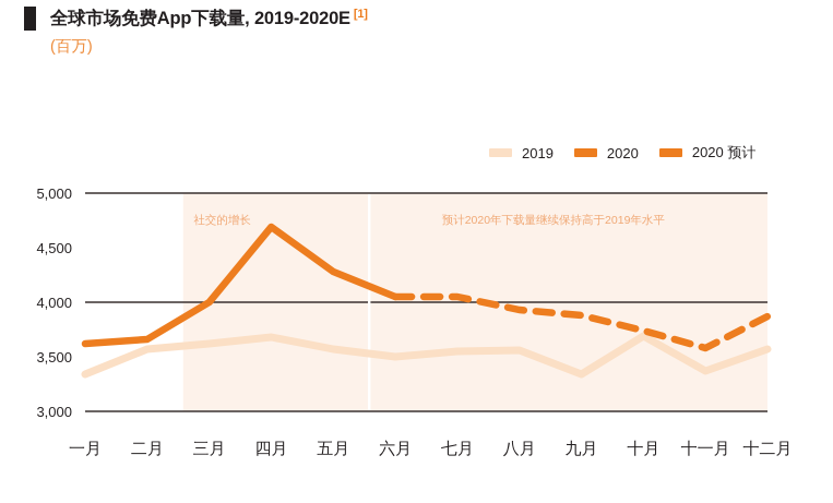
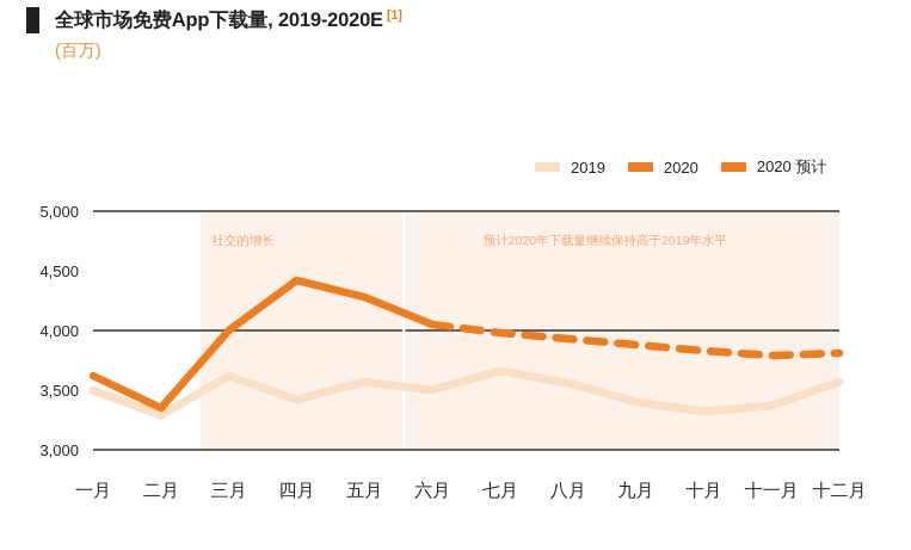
2019/一月: 3340 -> 3500
2019/二月: 3570 -> 3290
2020/二月: 3660 -> 3350
2019/四月: 3680 -> 3420
2020/四月: 4690 -> 4420
2019/七月: 3550 -> 3660
2020 预计/七月: 4050 -> 3980
2019/九月: 3340 -> 3400
2019/十月: 3690 -> 3320
2020 预计/十月: 3740 -> 3830
2020 预计/十一月: 3580 -> 3790
2020 预计/十二月: 3870 -> 3810
